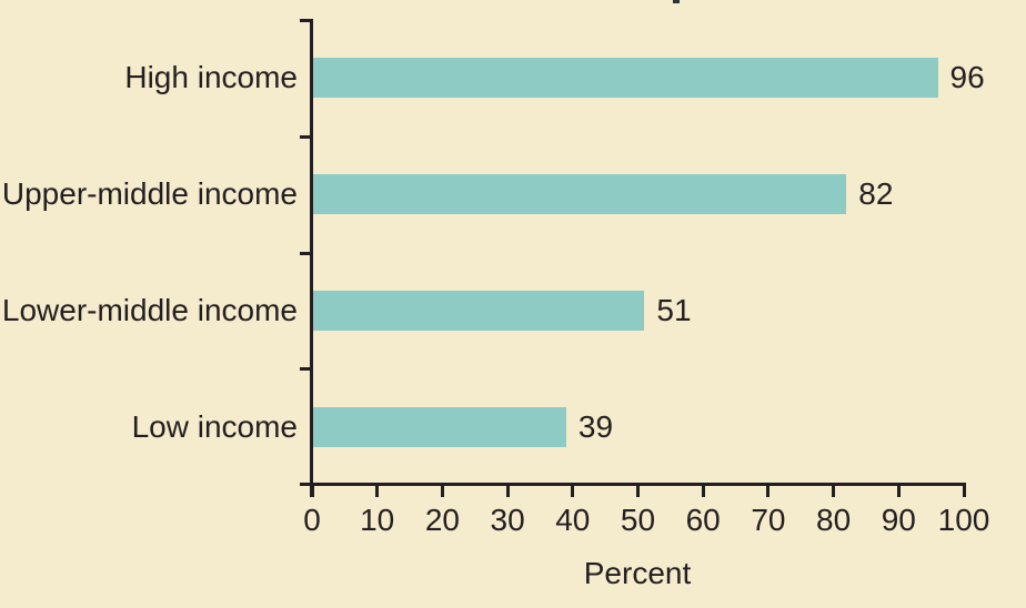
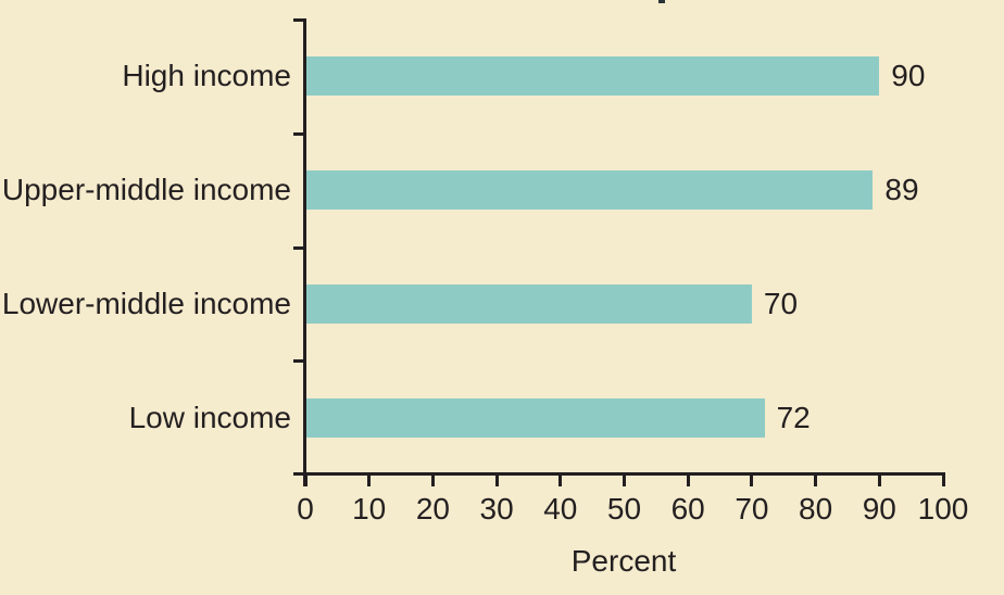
High income: 96 -> 90
Upper-middle income: 82 -> 89
Lower-middle income: 51 -> 70
Low income: 39 -> 72
